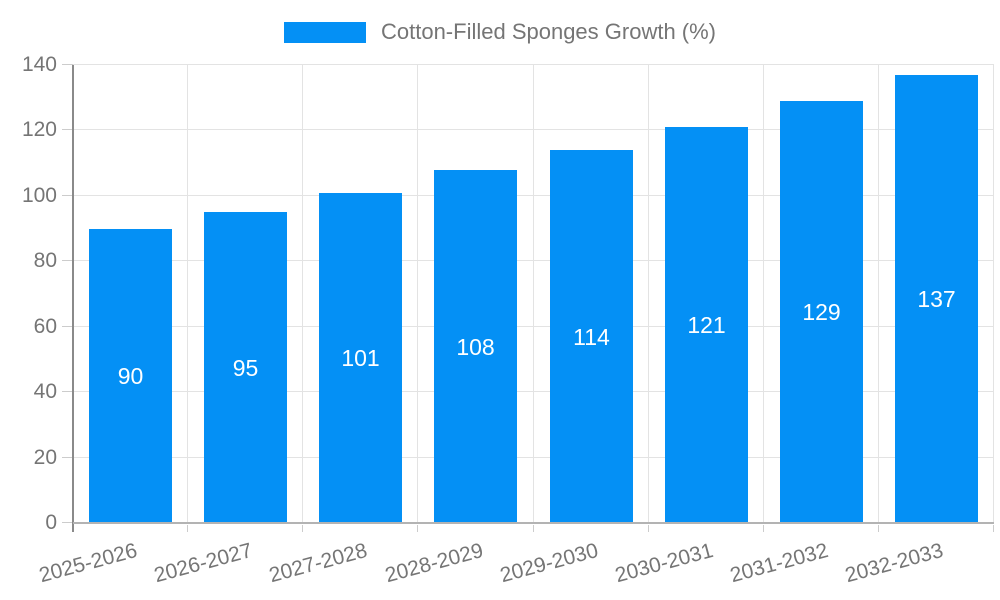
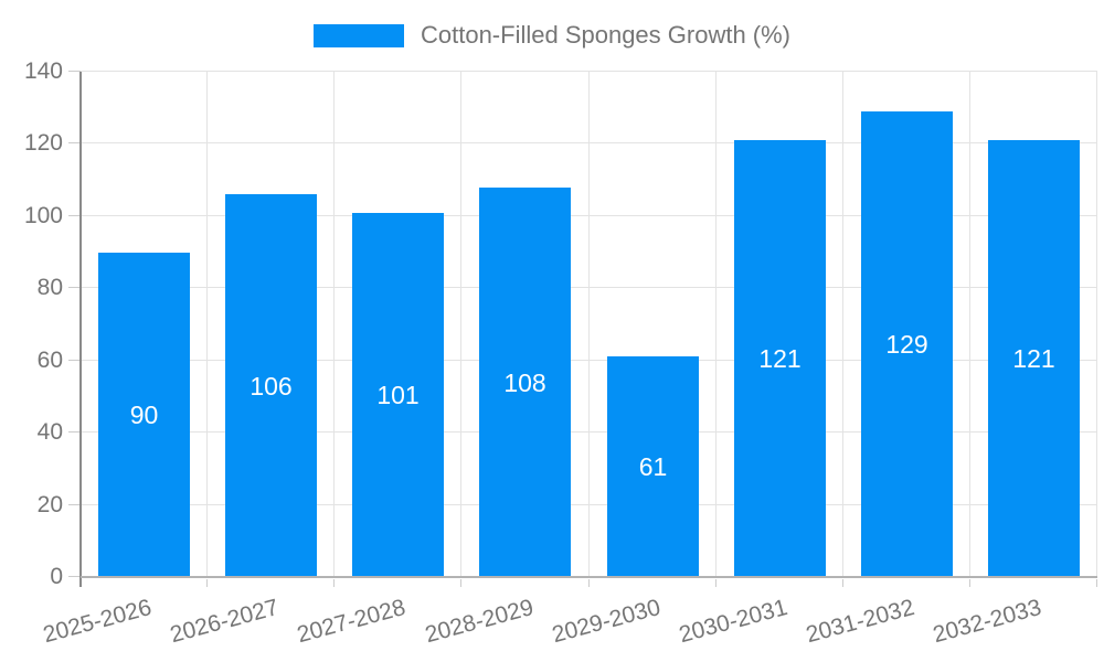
2026-2027: 95 -> 106
2029-2030: 114 -> 61
2032-2033: 137 -> 121
